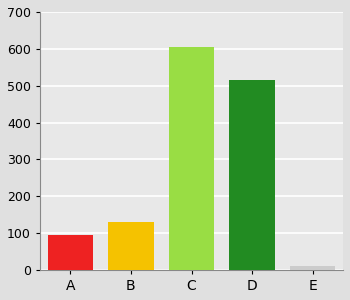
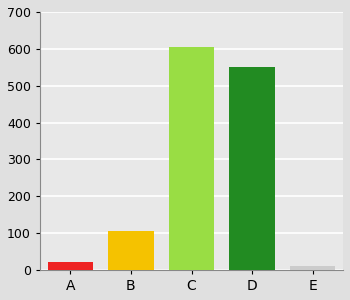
A: 95 -> 23
B: 130 -> 105
D: 515 -> 550
